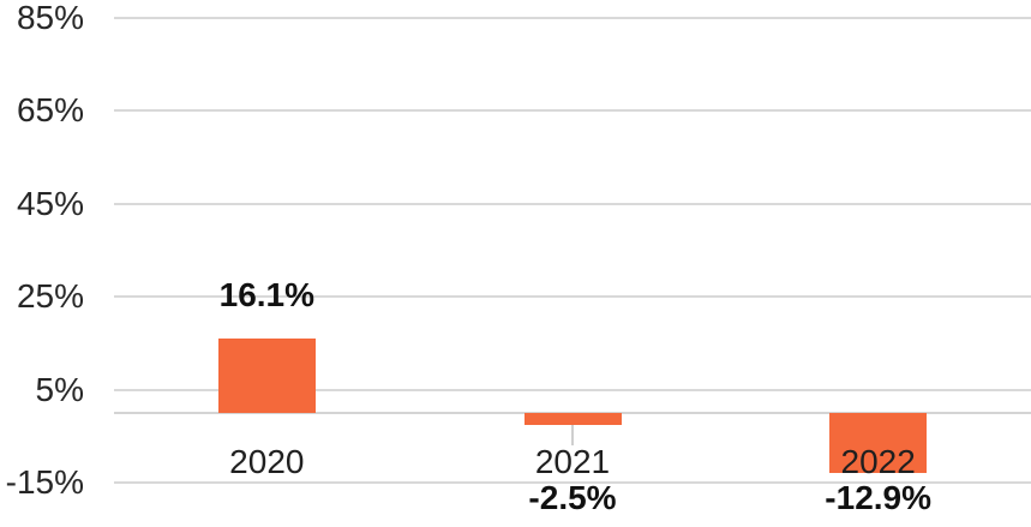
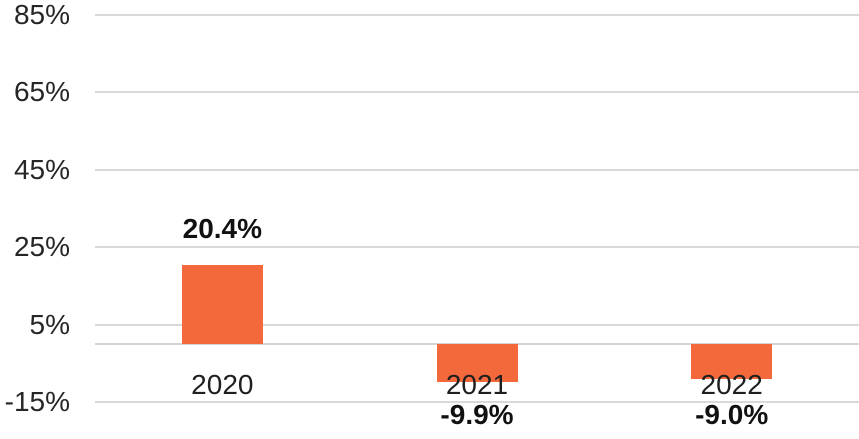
2020: 16.1% -> 20.4%
2021: -2.5% -> -9.9%
2022: -12.9% -> -9.0%
